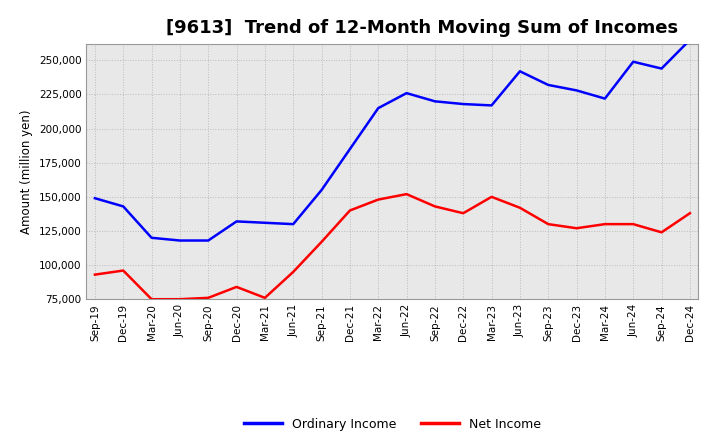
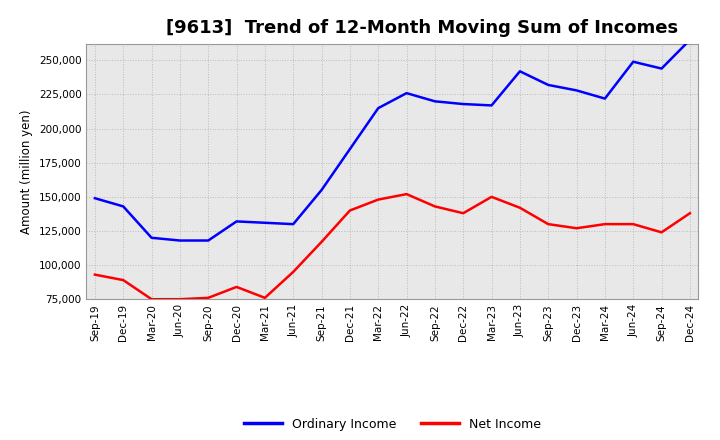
Net Income/Dec-19: 96,000 -> 89,000
